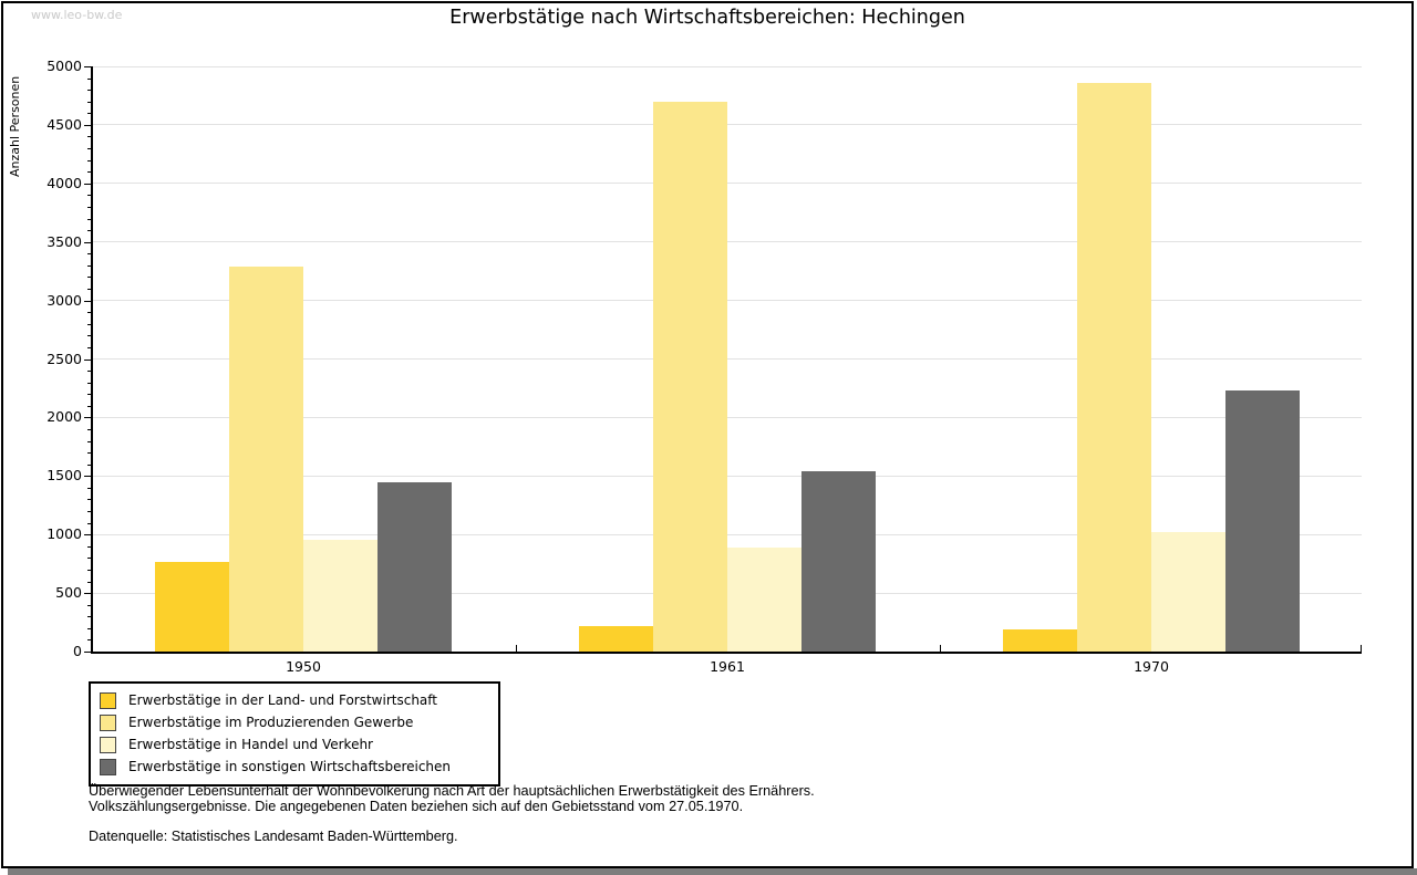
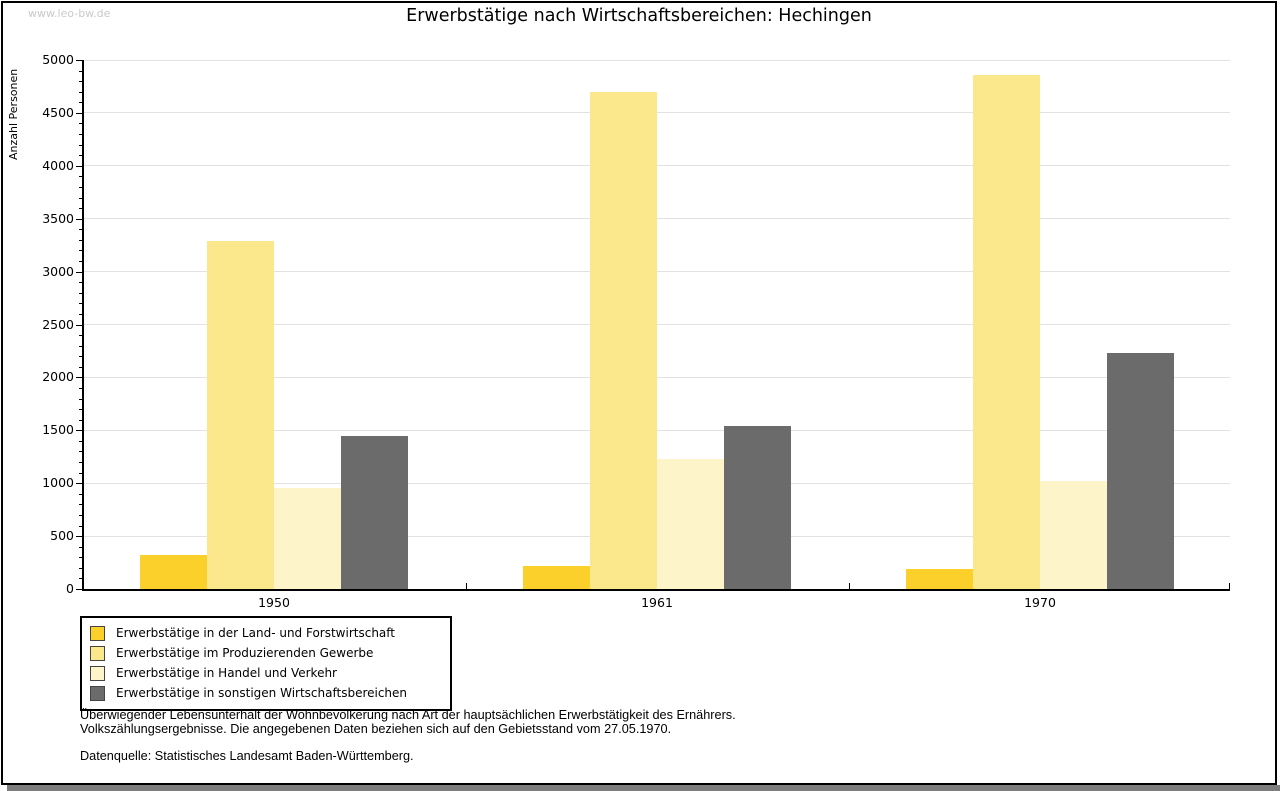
Erwerbstätige in der Land- und Forstwirtschaft/1950: 770 -> 320
Erwerbstätige im Produzierenden Gewerbe/1950: 4180 -> 3290
Erwerbstätige in Handel und Verkehr/1961: 890 -> 1220
